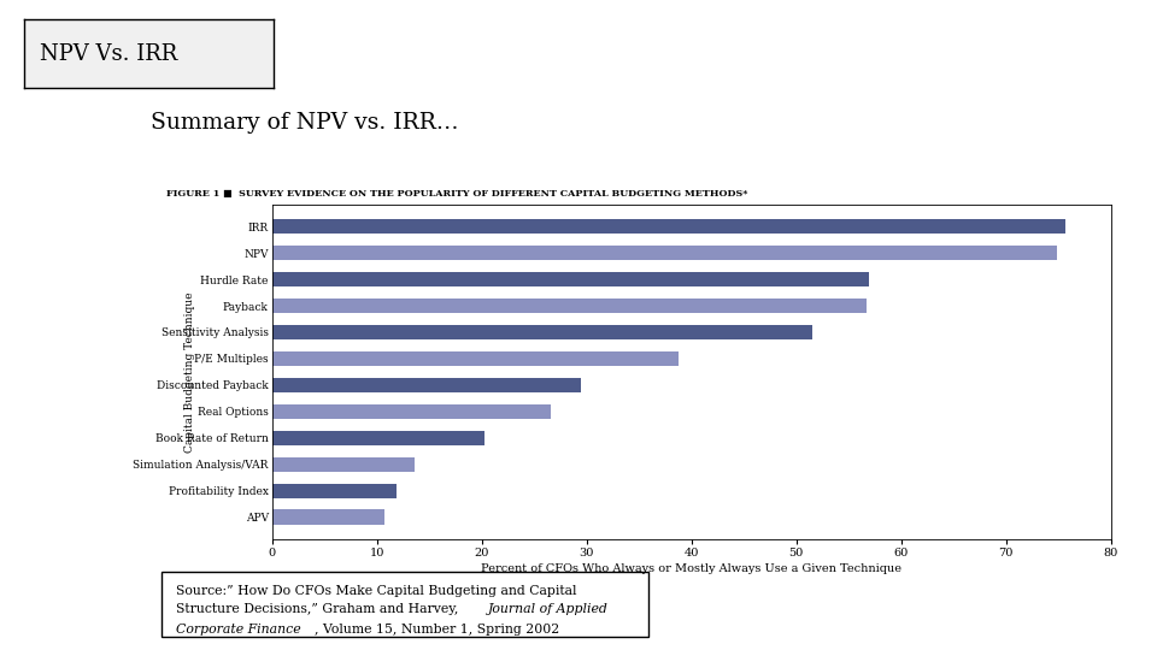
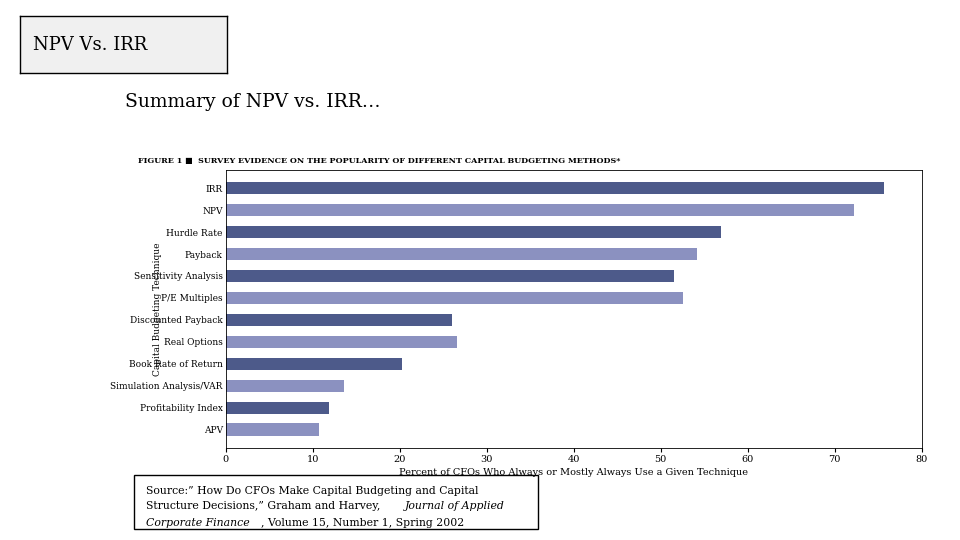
NPV: 74.9 -> 72.2
Payback: 56.7 -> 54.2
P/E Multiples: 38.8 -> 52.6
Discounted Payback: 29.5 -> 26.0
